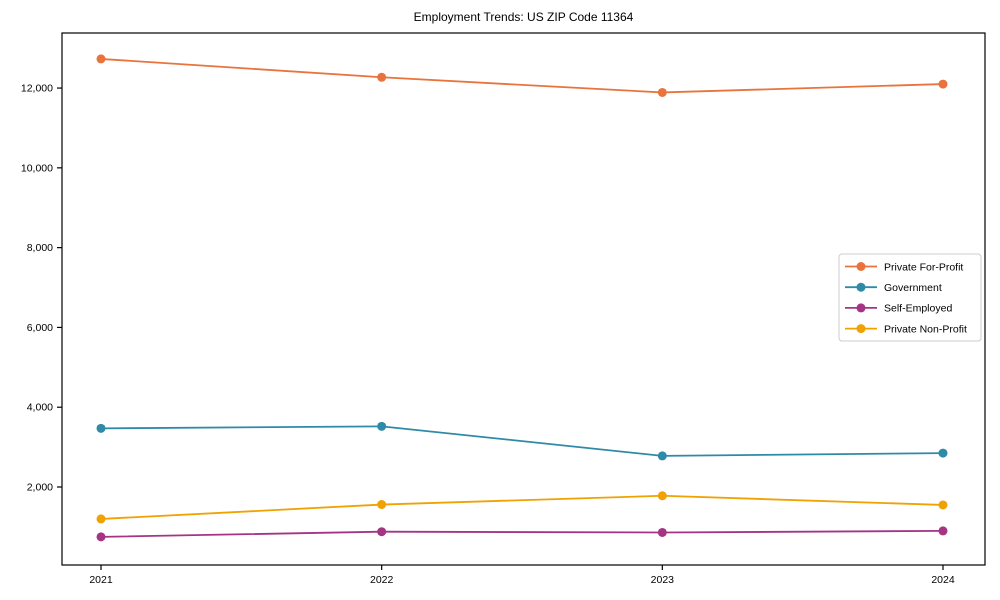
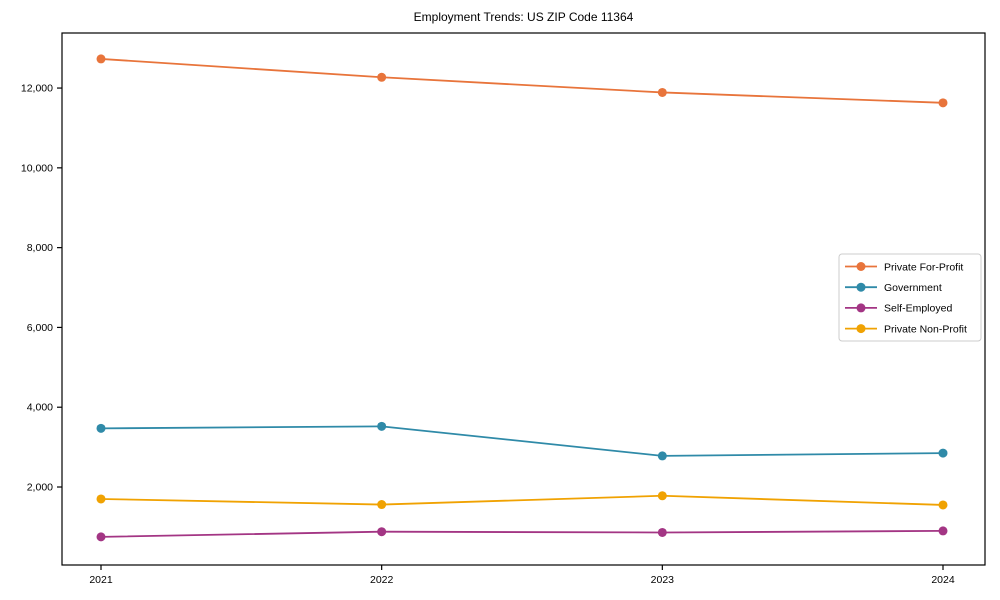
Private Non-Profit/2021: 1200 -> 1700
Private For-Profit/2024: 12100 -> 11600
